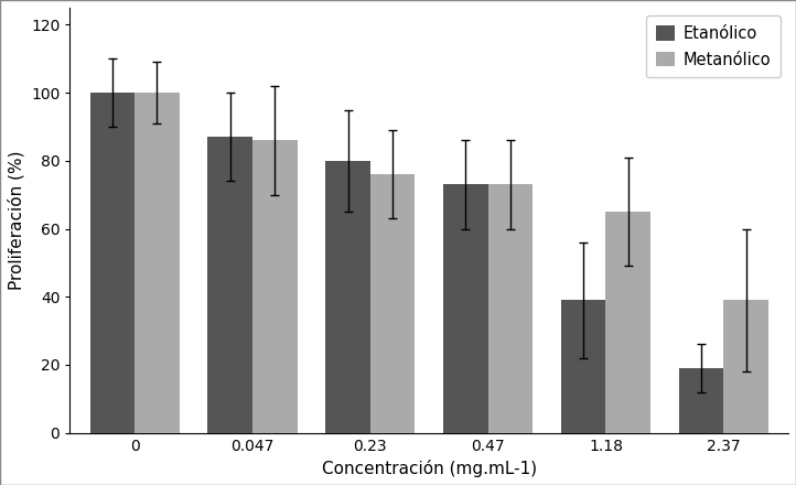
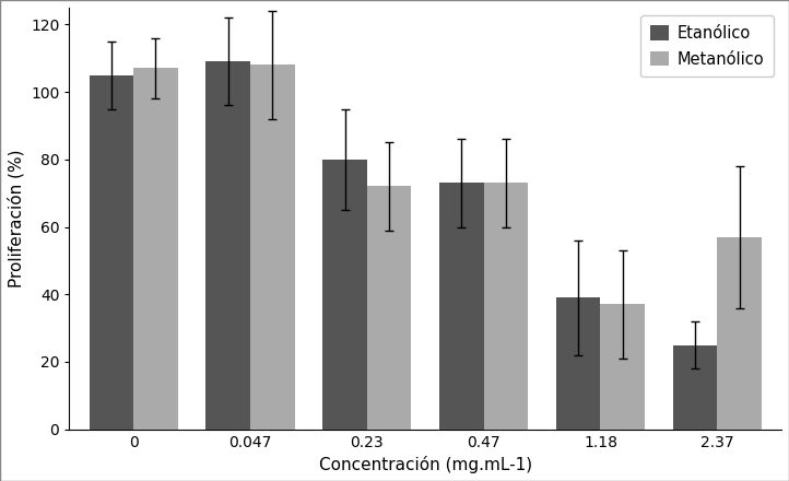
Etanólico/0: 100 -> 105
Metanólico/0: 100 -> 107
Etanólico/0.047: 87 -> 109
Metanólico/0.047: 86 -> 108
Metanólico/0.23: 76 -> 72
Metanólico/1.18: 65 -> 37
Etanólico/2.37: 19 -> 25
Metanólico/2.37: 39 -> 57
